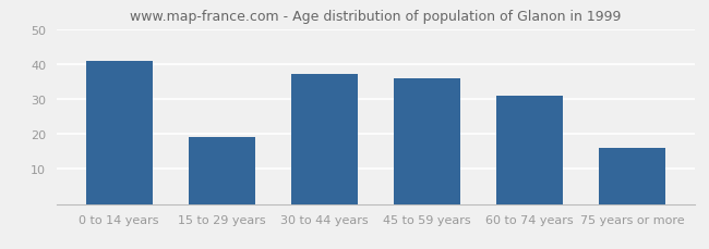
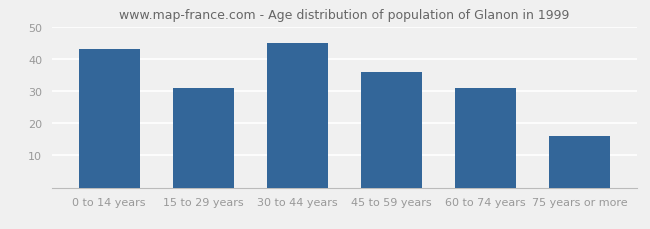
0 to 14 years: 41 -> 43
15 to 29 years: 19 -> 31
30 to 44 years: 37 -> 45
